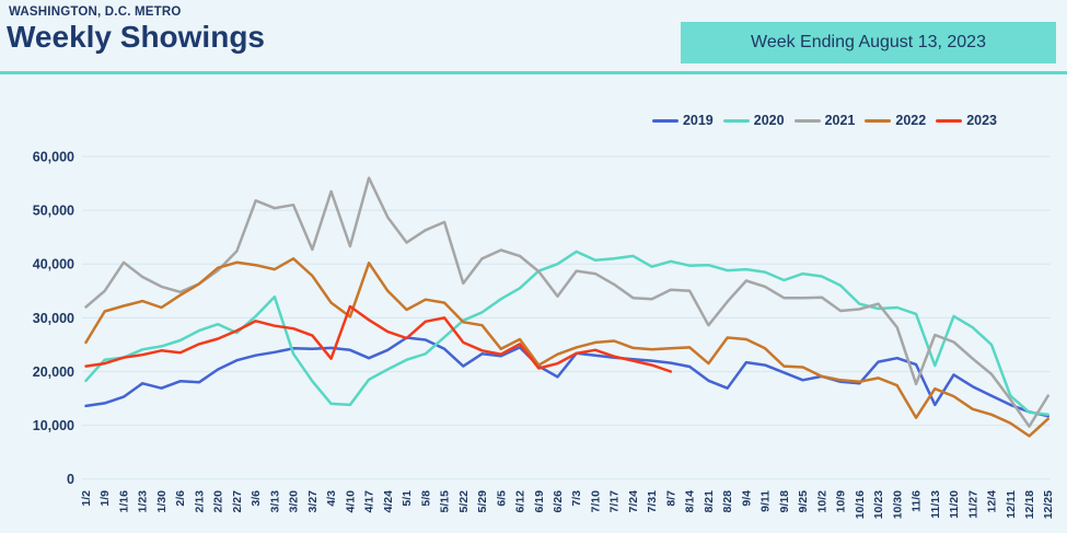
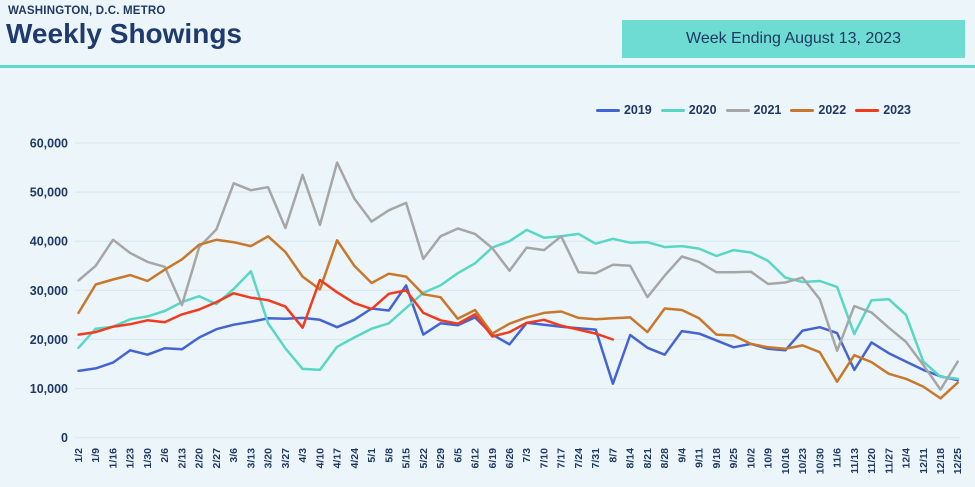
2021/2/13: 36000 -> 27000
2019/5/15: 24000 -> 31000
2021/7/17: 36000 -> 41000
2019/8/7: 22000 -> 11000
2020/11/20: 30000 -> 28000
